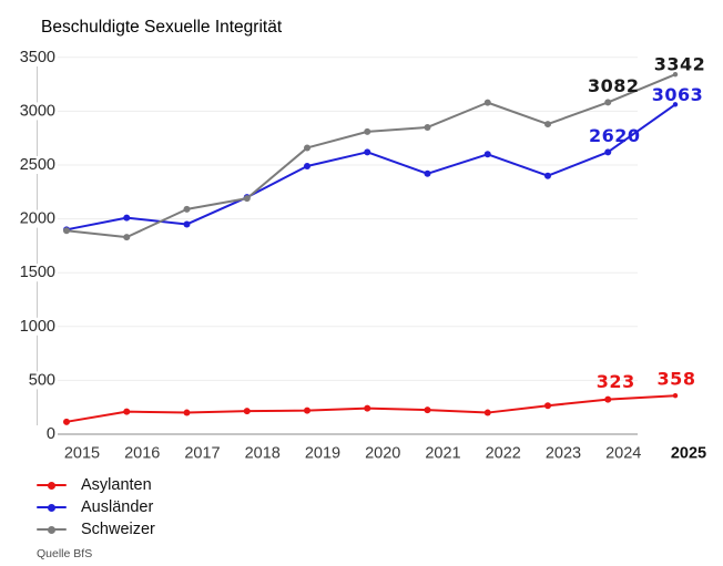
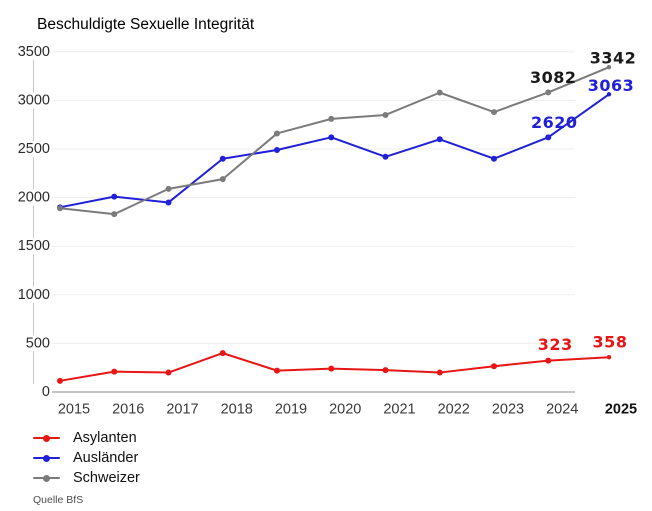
Asylanten/2018: 200 -> 400
Ausländer/2018: 2200 -> 2400
